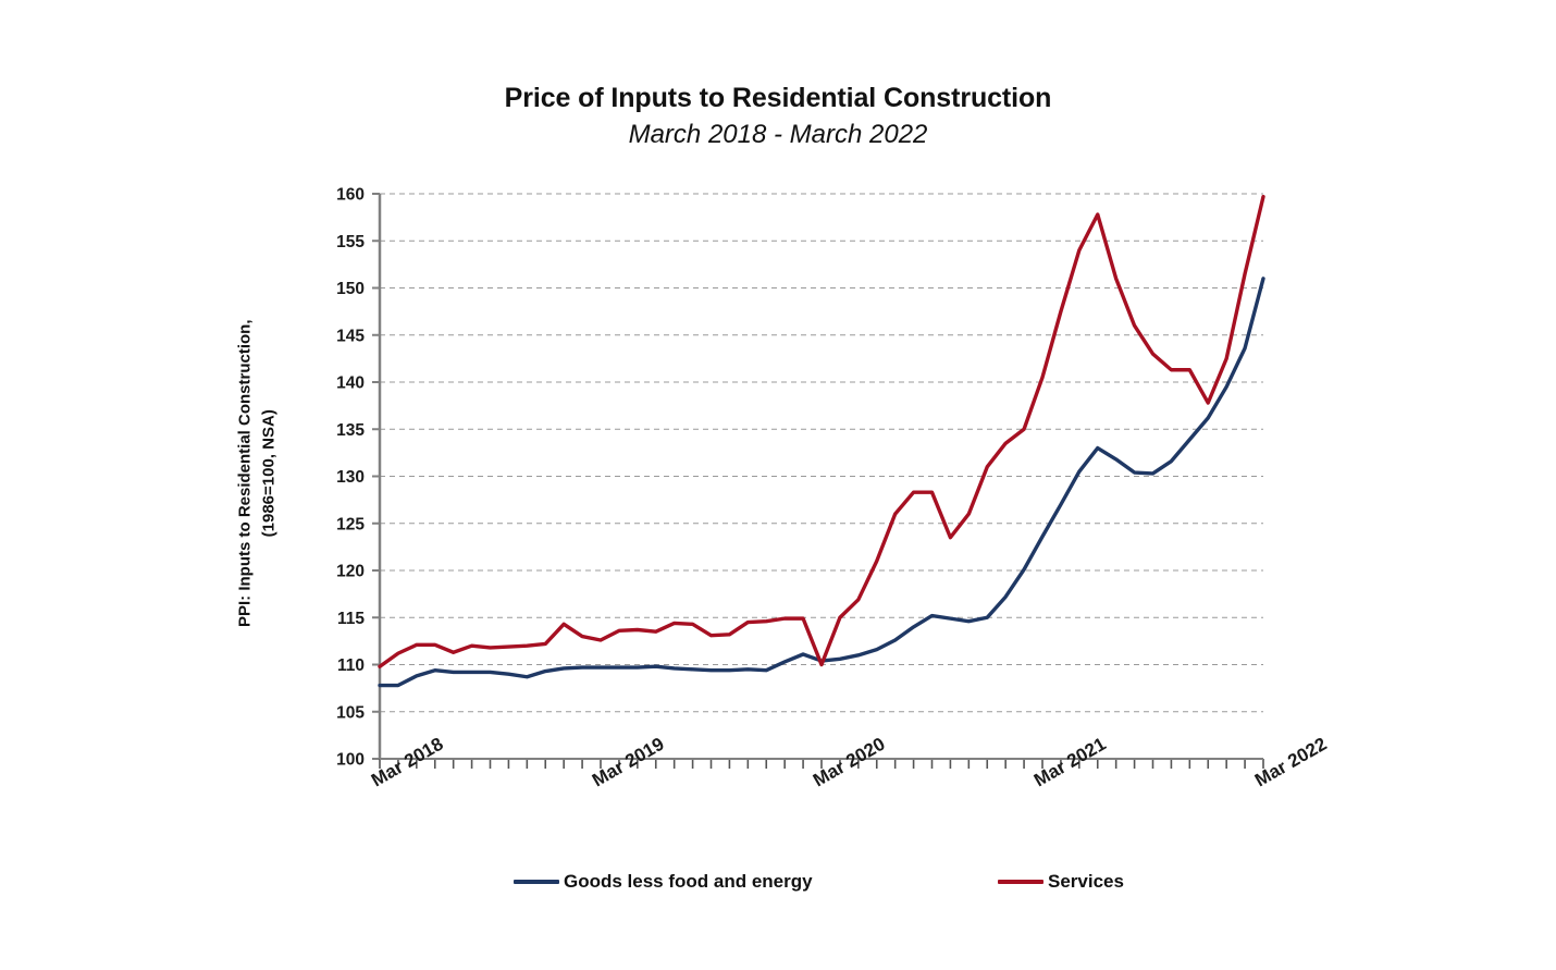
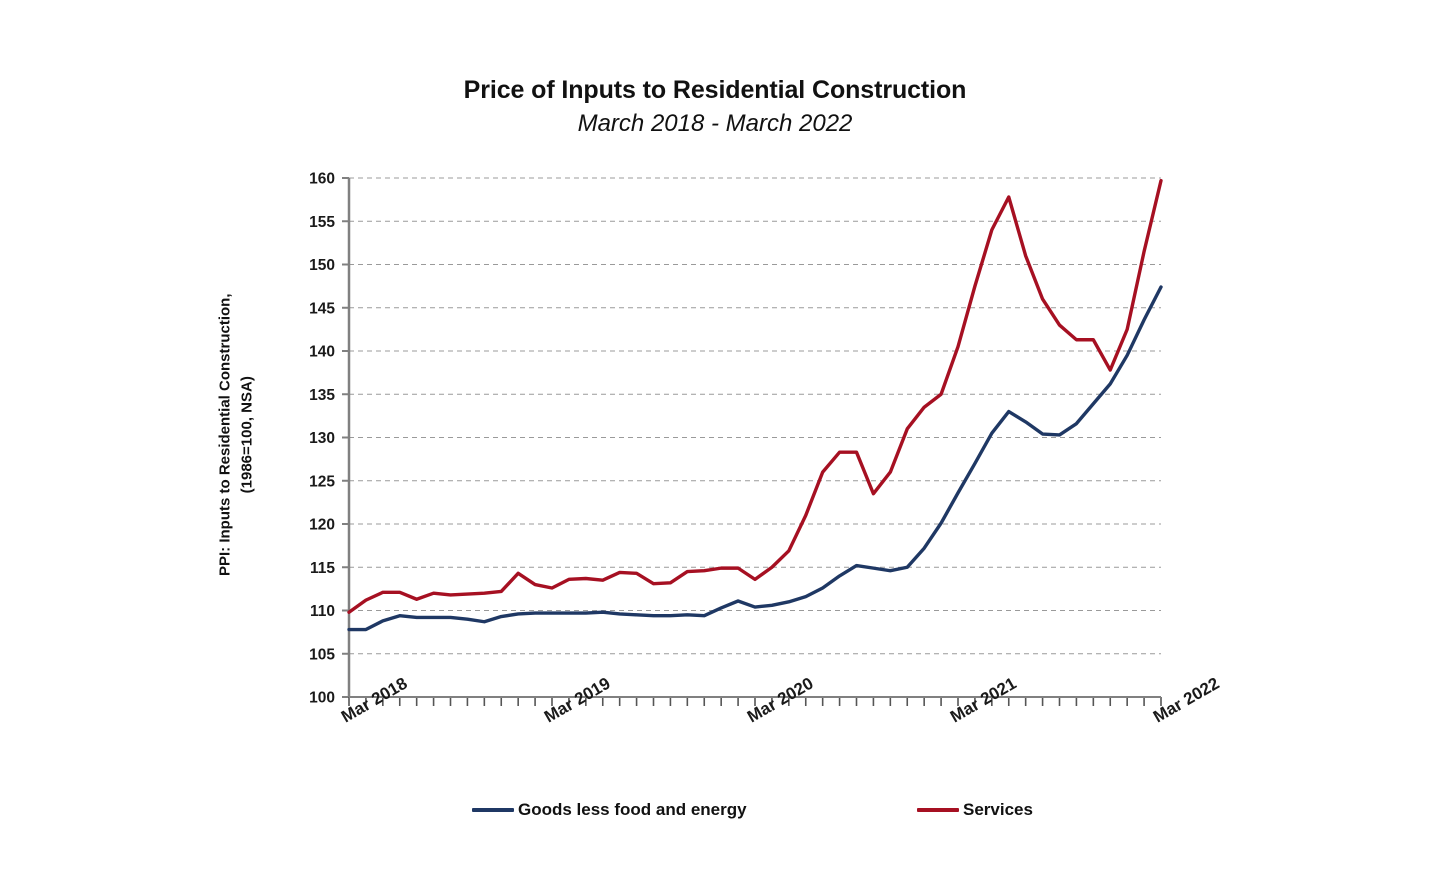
Services/Mar 2020: 110 -> 114
Goods less food and energy/Mar 2022: 151 -> 147
